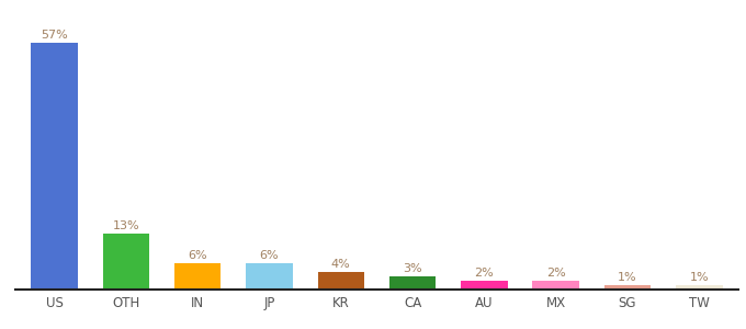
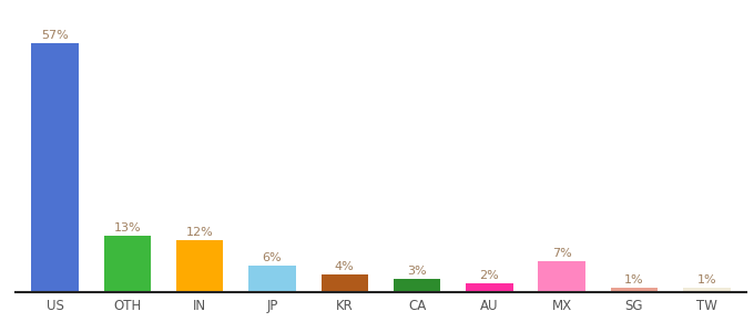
IN: 6% -> 12%
MX: 2% -> 7%
